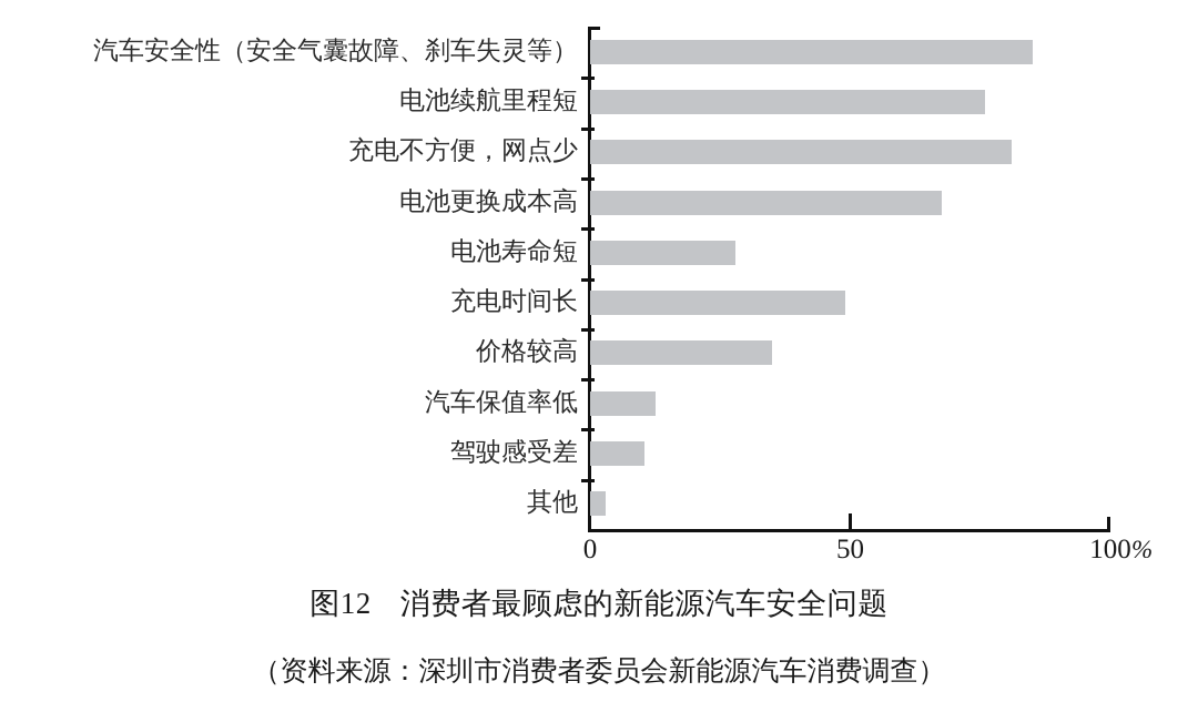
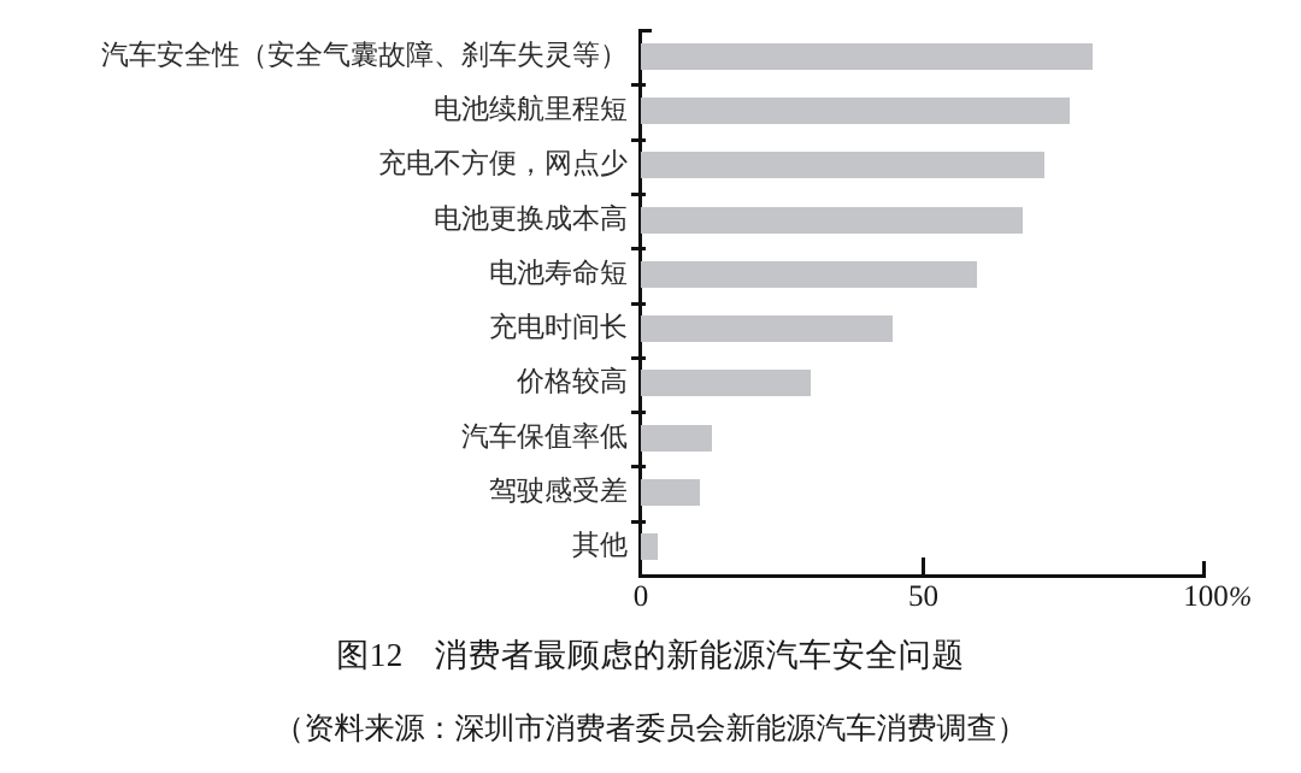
汽车安全性（安全气囊故障、刹车失灵等）: 85 -> 80
充电不方便，网点少: 81 -> 72
电池寿命短: 28 -> 60
充电时间长: 49 -> 44
价格较高: 35 -> 30
